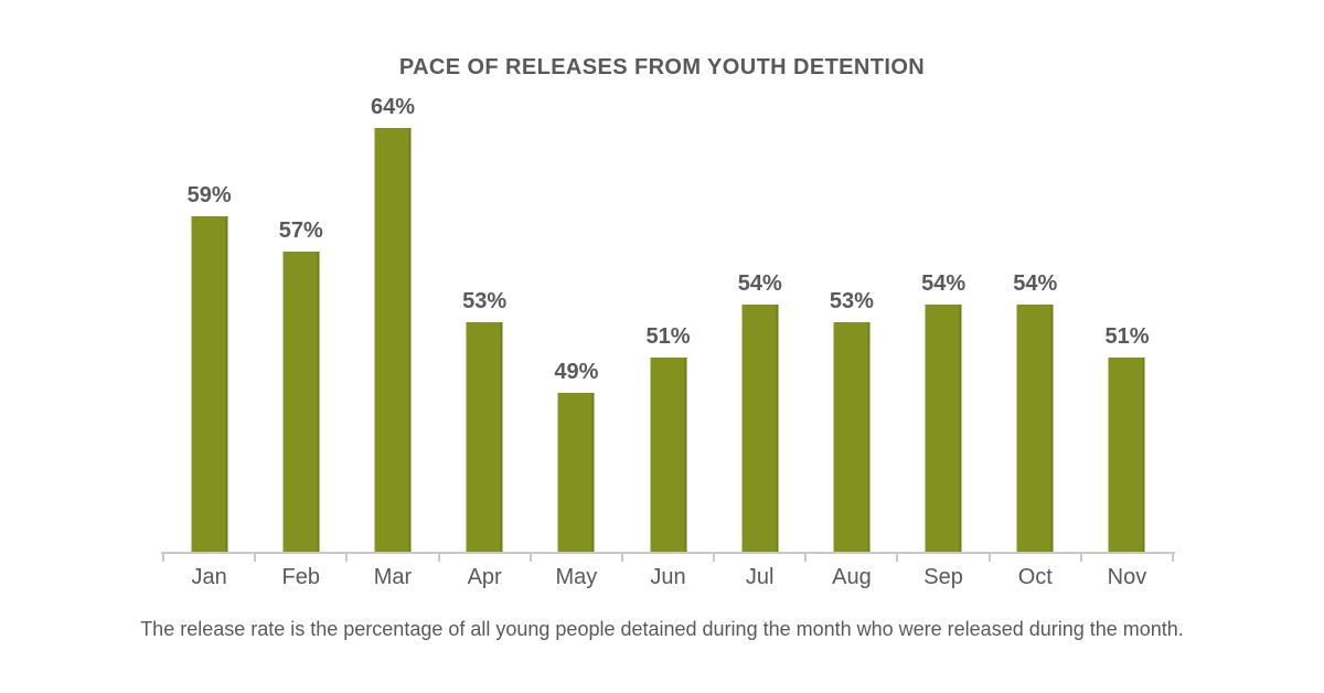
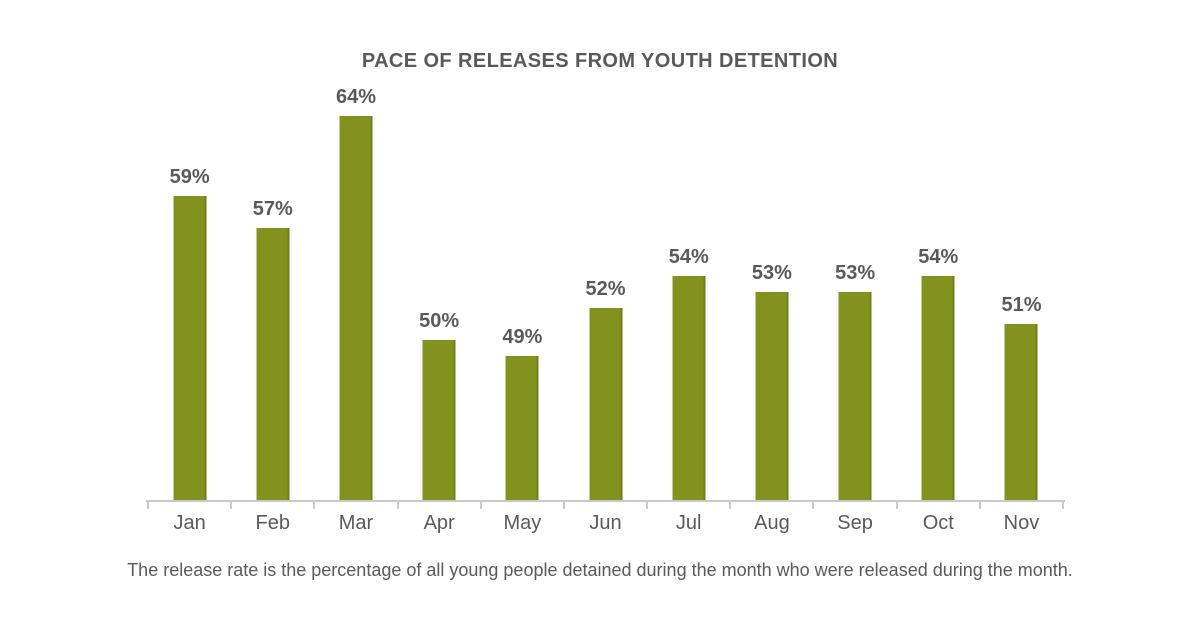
Apr: 53% -> 50%
Jun: 51% -> 52%
Sep: 54% -> 53%
